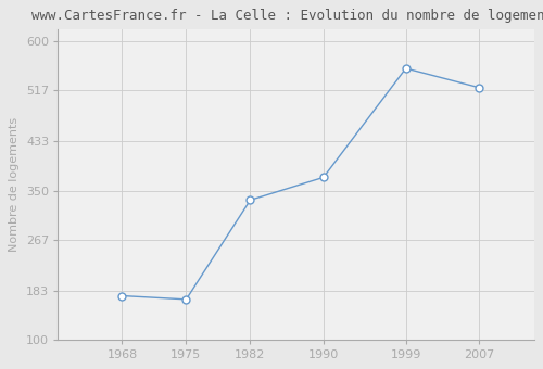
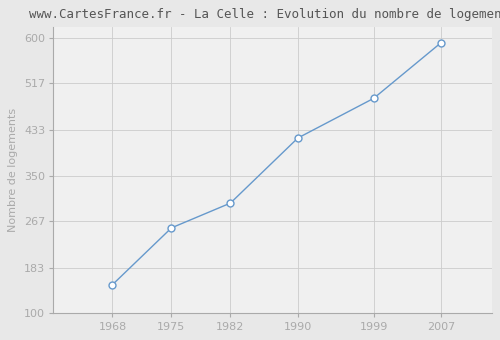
1968: 174 -> 152
1975: 168 -> 255
1982: 334 -> 300
1990: 372 -> 418
1999: 554 -> 490
2007: 522 -> 591
